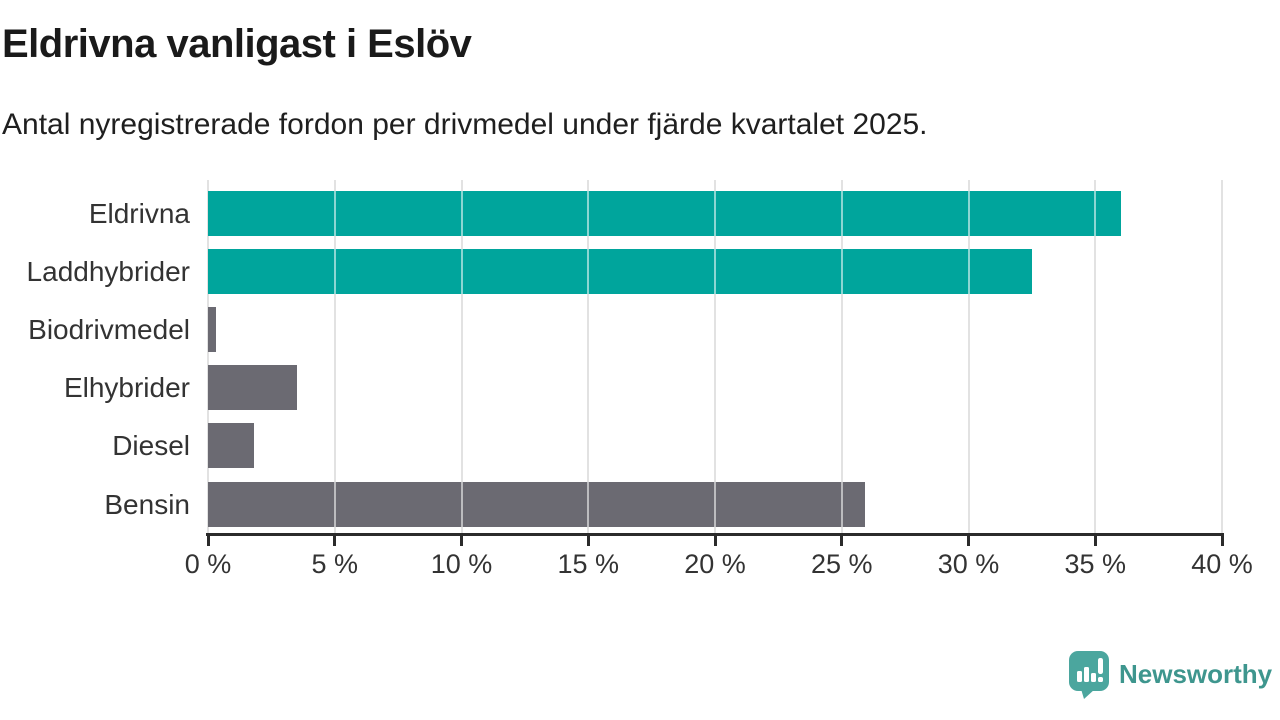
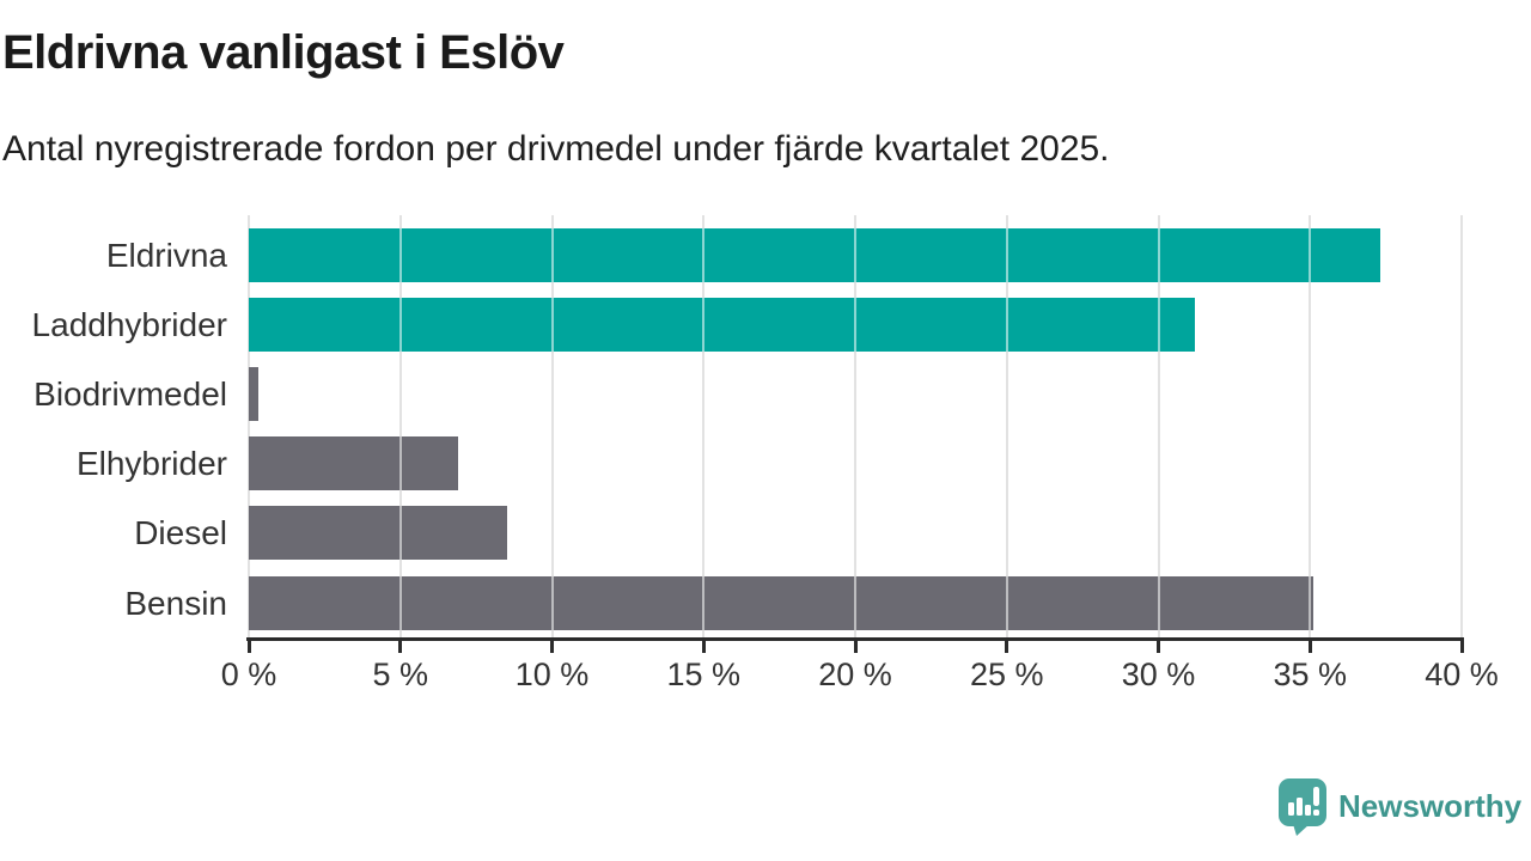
Eldrivna: 36.0% -> 37.3%
Laddhybrider: 32.5% -> 31.2%
Elhybrider: 3.5% -> 6.9%
Diesel: 1.8% -> 8.5%
Bensin: 25.9% -> 35.1%
